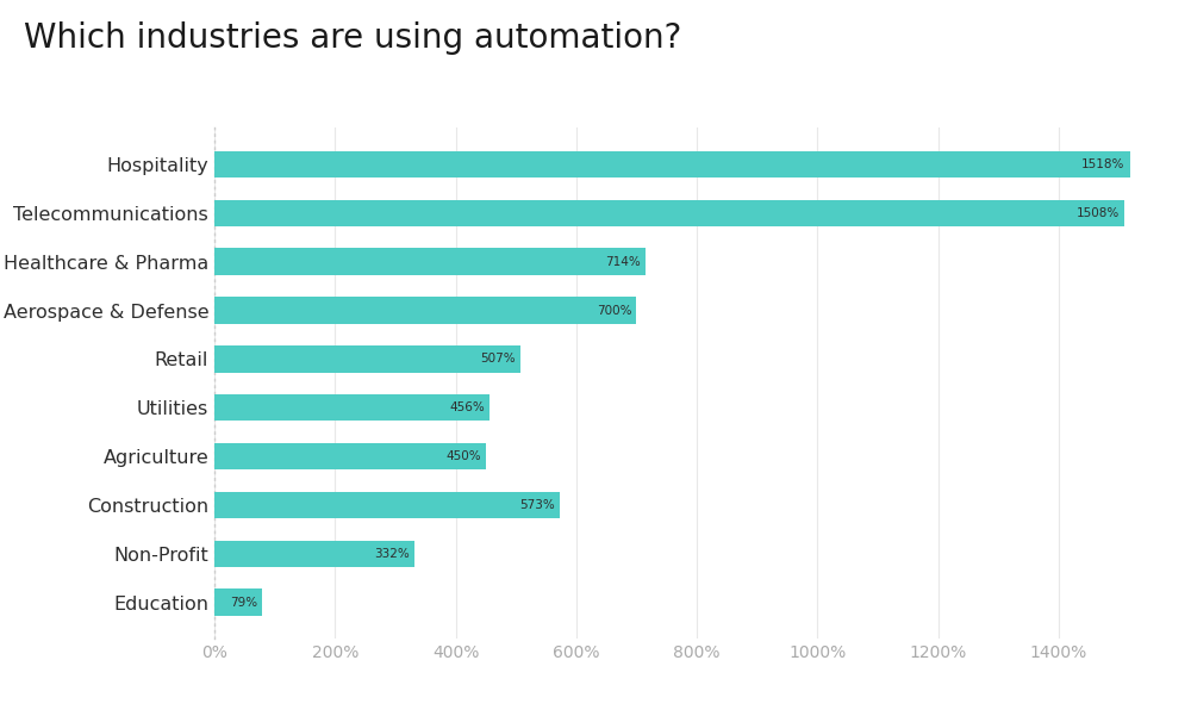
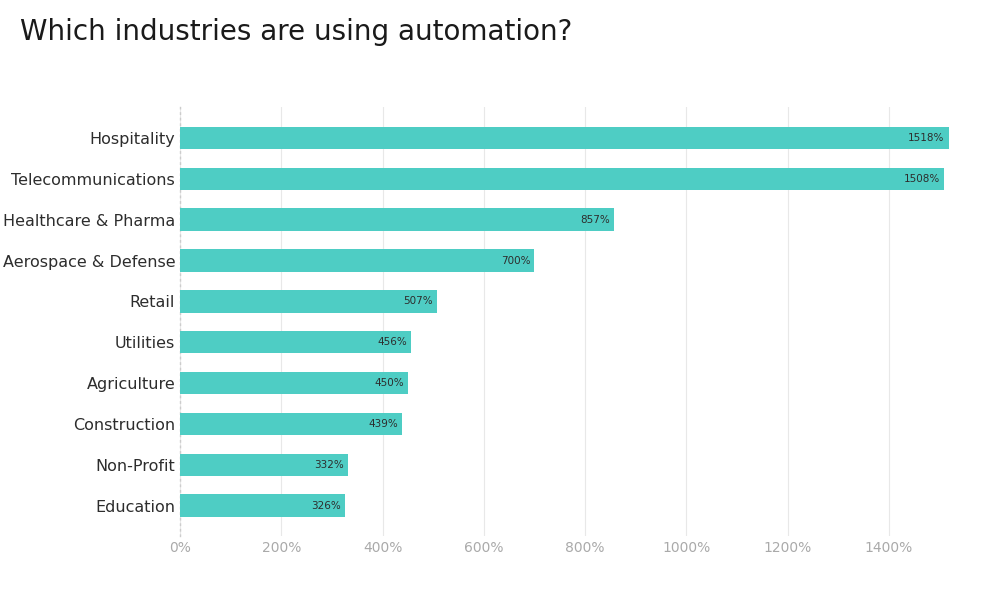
Healthcare & Pharma: 714% -> 857%
Construction: 573% -> 439%
Education: 79% -> 326%
